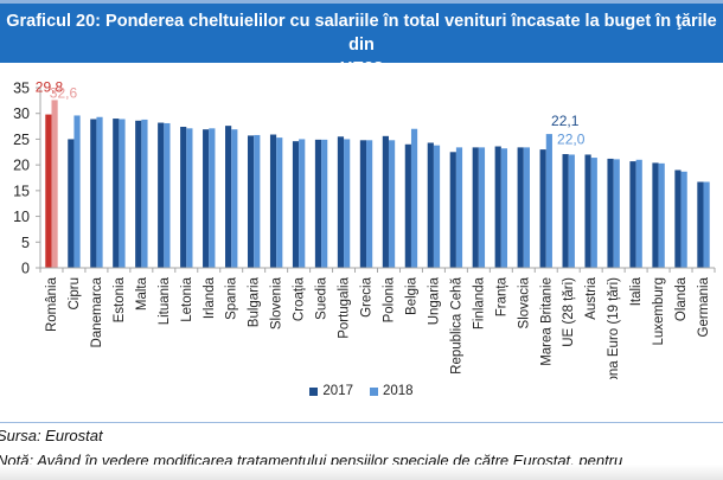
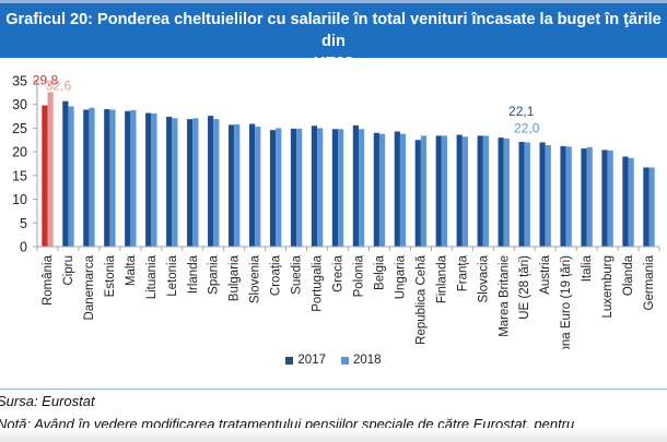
2017/Cipru: 25 -> 31
2018/Belgia: 27 -> 24
2018/Marea Britanie: 26 -> 23
